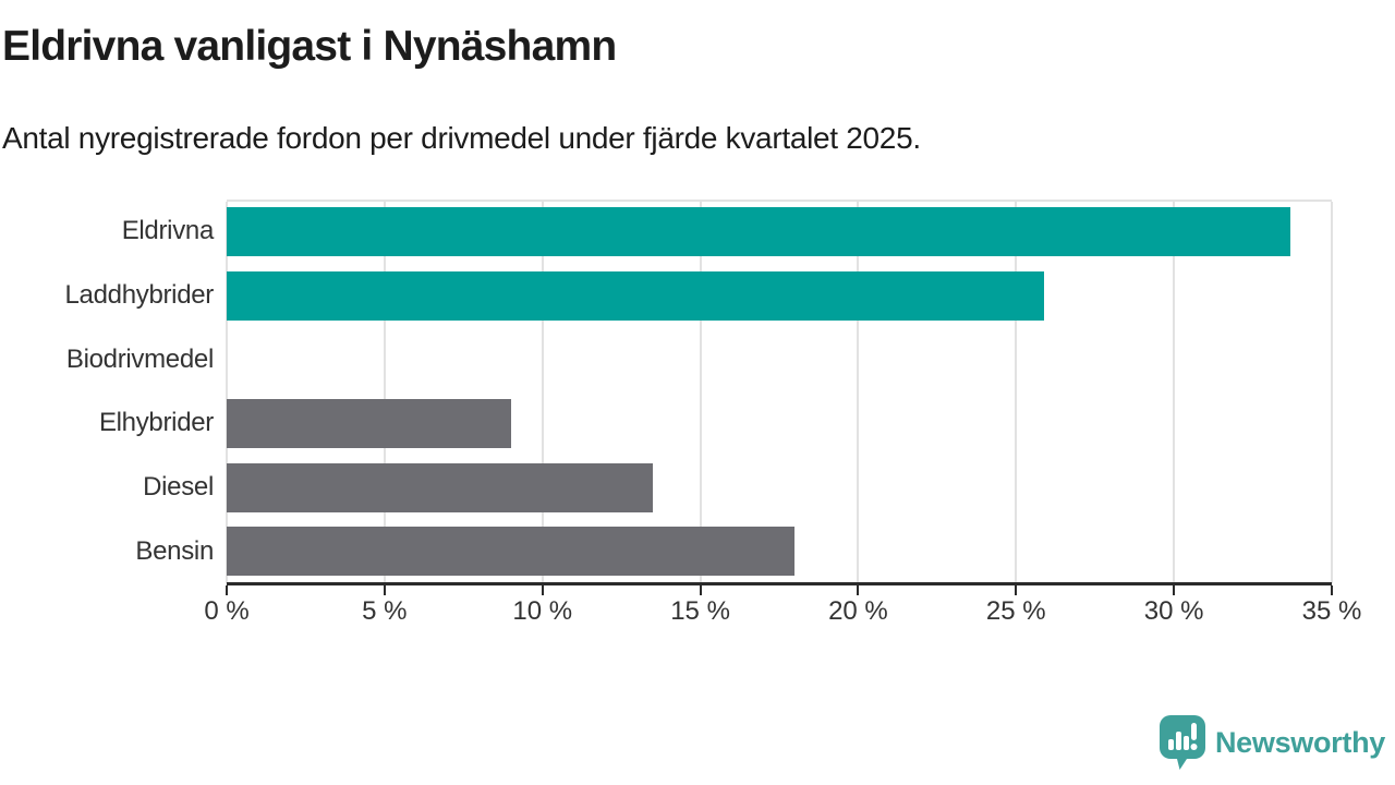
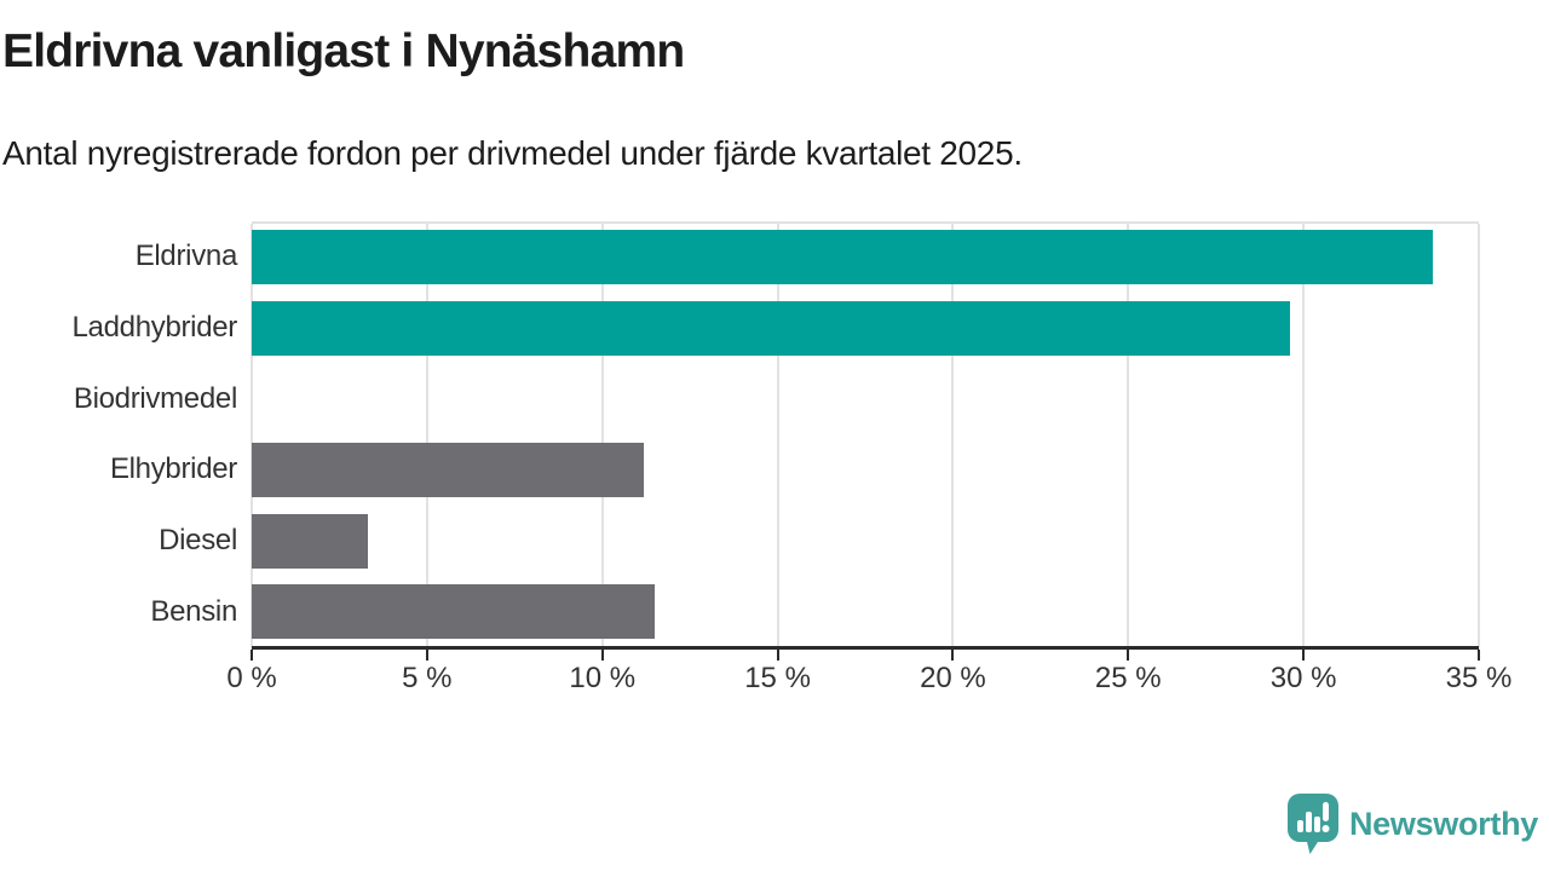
Laddhybrider: 25.9% -> 29.6%
Elhybrider: 9.0% -> 11.2%
Diesel: 13.5% -> 3.3%
Bensin: 18.0% -> 11.5%
